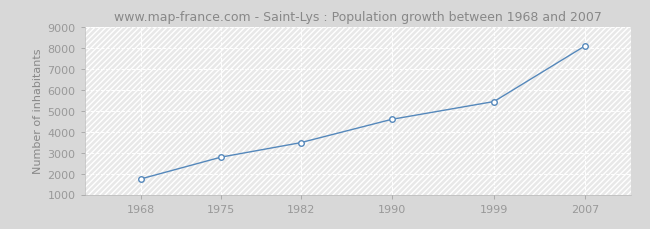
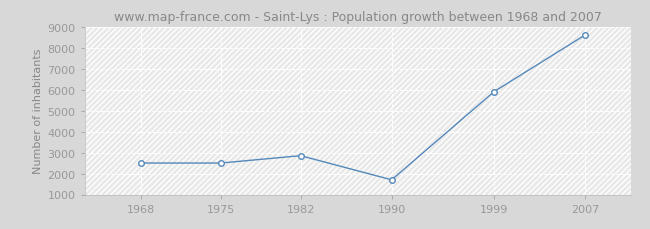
1968: 1750 -> 2500
1975: 2780 -> 2500
1982: 3470 -> 2850
1990: 4580 -> 1700
1999: 5430 -> 5900
2007: 8080 -> 8600
